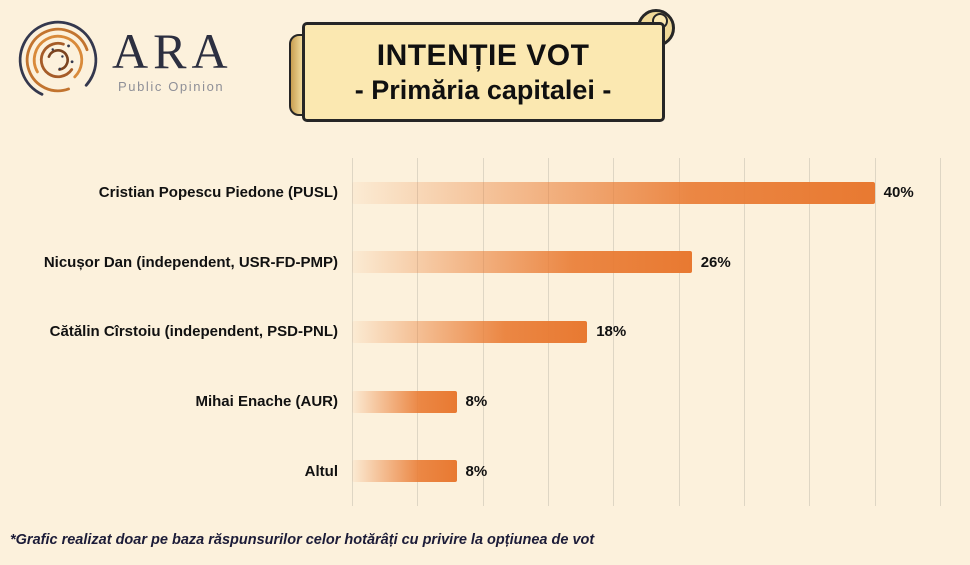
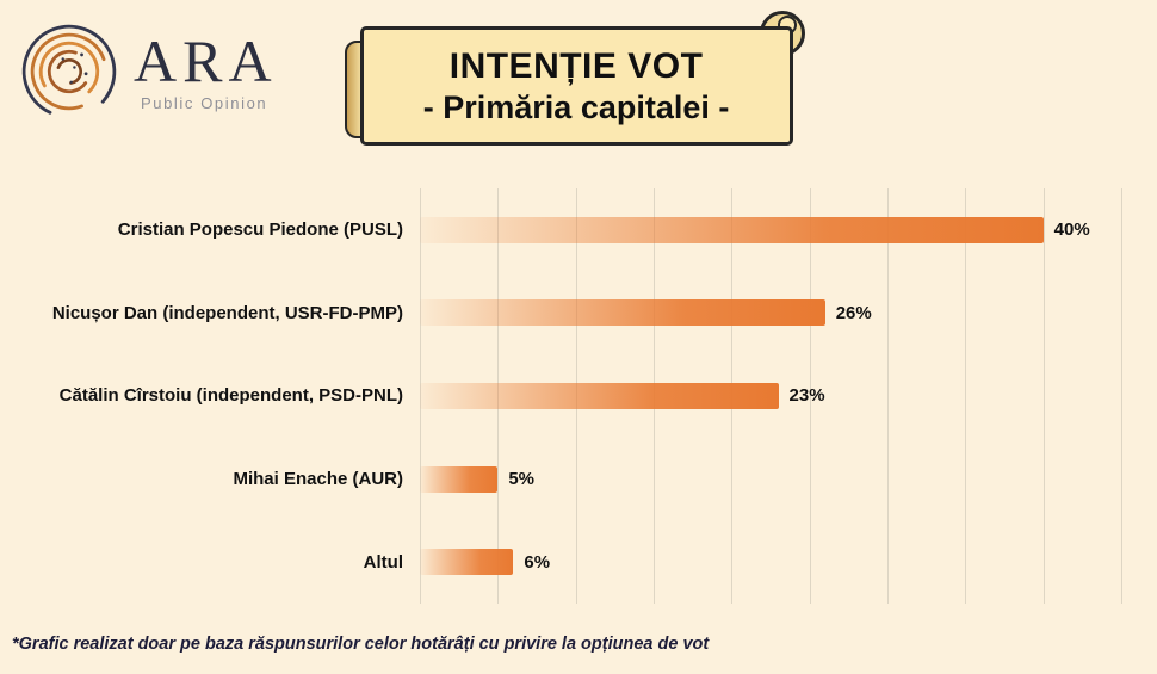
Cătălin Cîrstoiu (independent, PSD-PNL): 18% -> 23%
Mihai Enache (AUR): 8% -> 5%
Altul: 8% -> 6%
